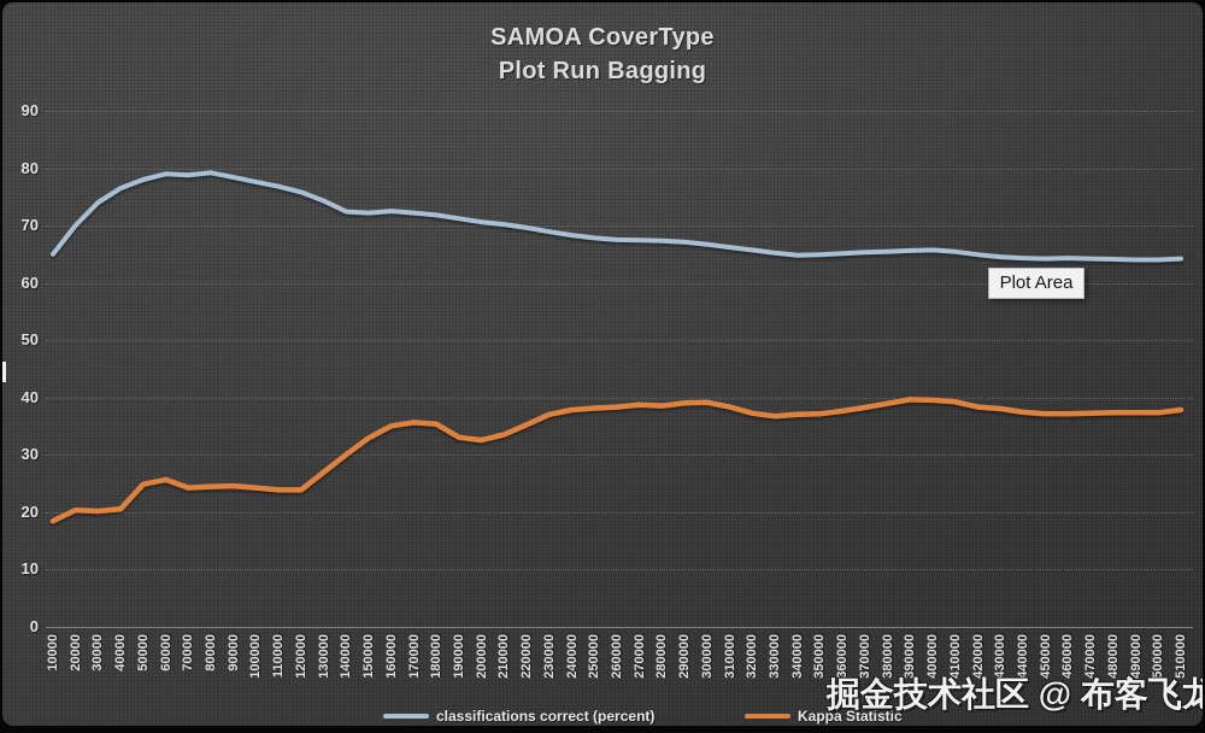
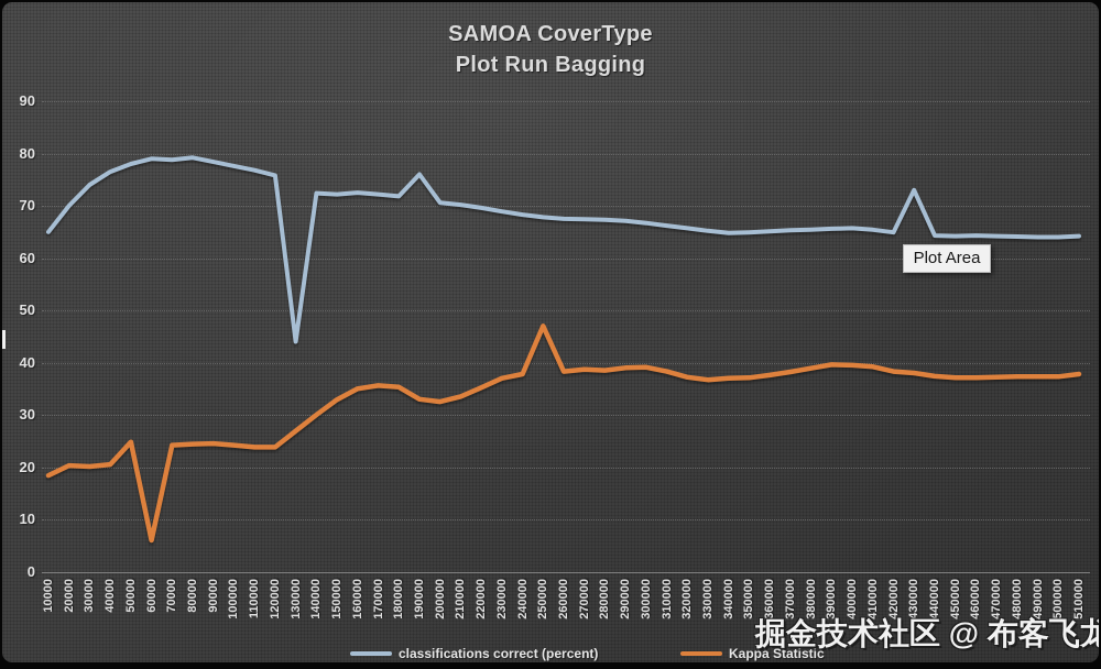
Kappa Statistic/60000: 26 -> 6
classifications correct (percent)/130000: 74 -> 44
classifications correct (percent)/190000: 71 -> 76
Kappa Statistic/250000: 38 -> 47
classifications correct (percent)/430000: 64 -> 73
